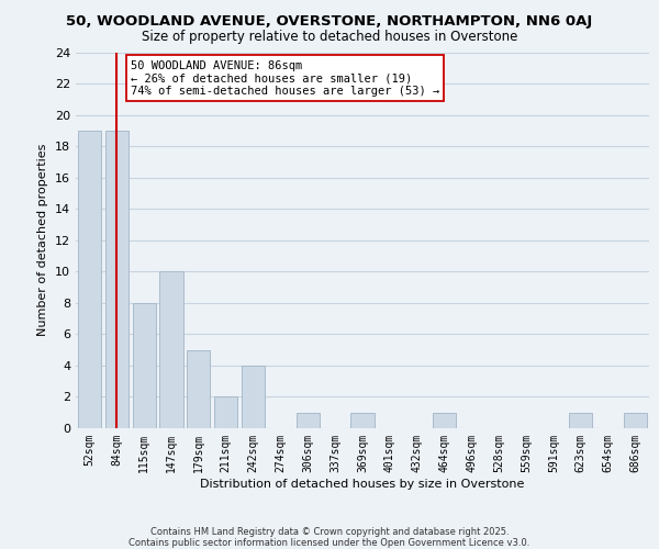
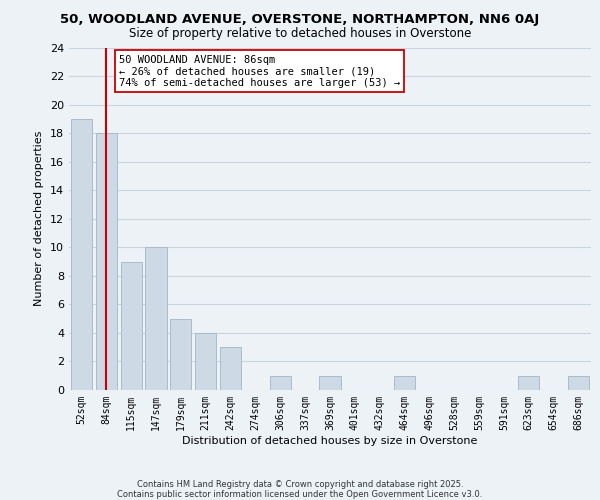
84sqm: 19 -> 18
115sqm: 8 -> 9
211sqm: 2 -> 4
242sqm: 4 -> 3
